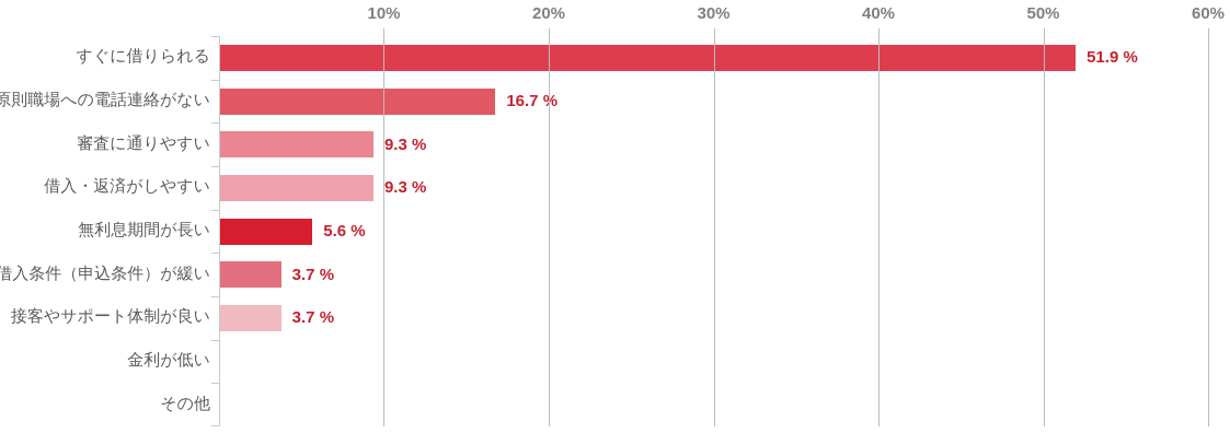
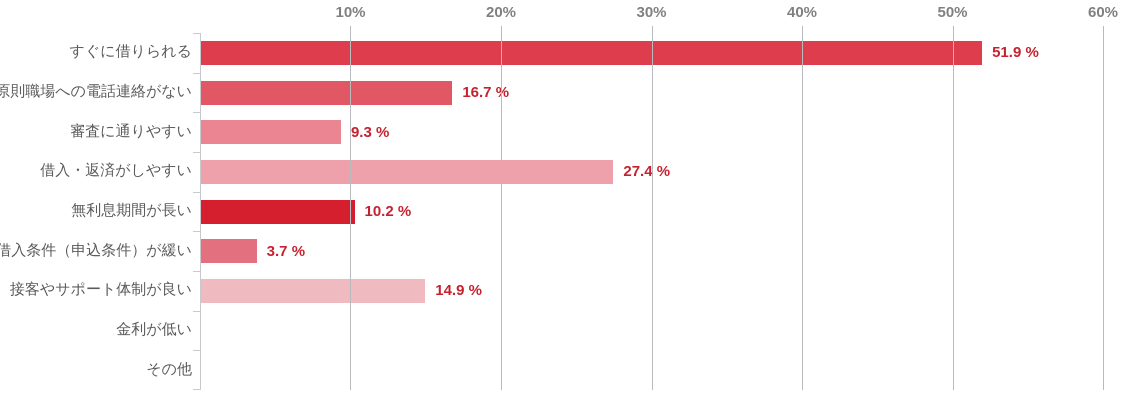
借入・返済がしやすい: 9.3 -> 27.4
無利息期間が長い: 5.6 -> 10.2
接客やサポート体制が良い: 3.7 -> 14.9
